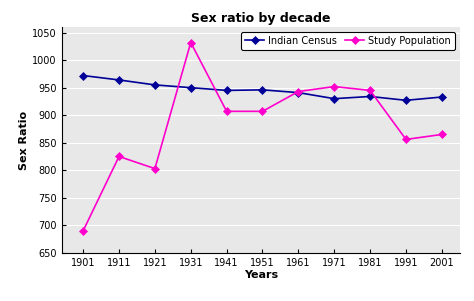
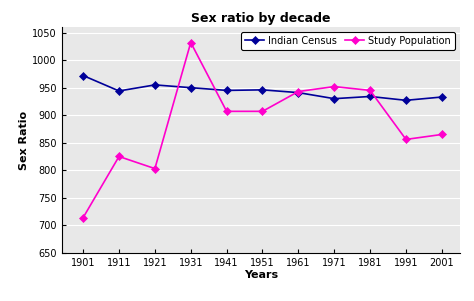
Study Population/1901: 690 -> 714
Indian Census/1911: 964 -> 944
